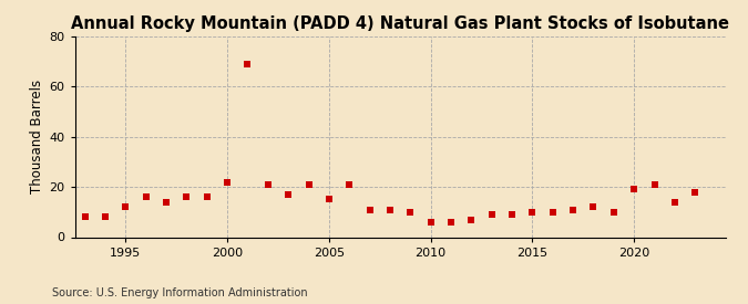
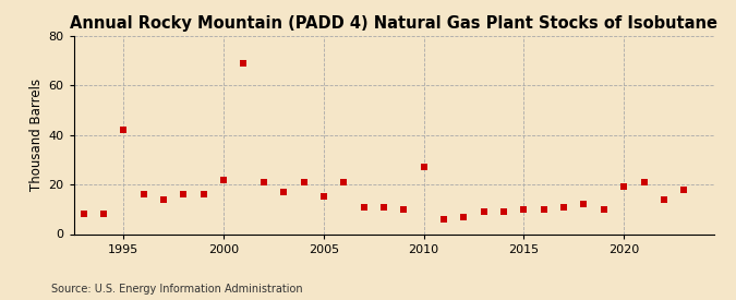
1995: 12 -> 42
2010: 6 -> 27
